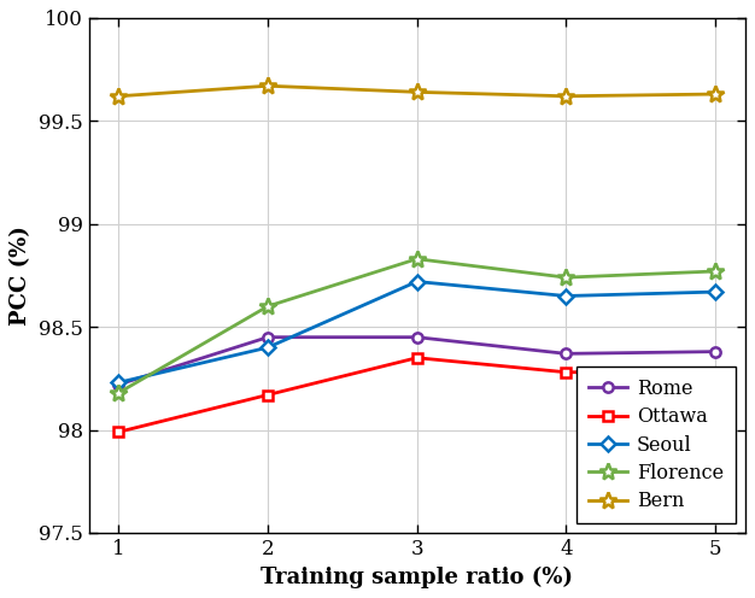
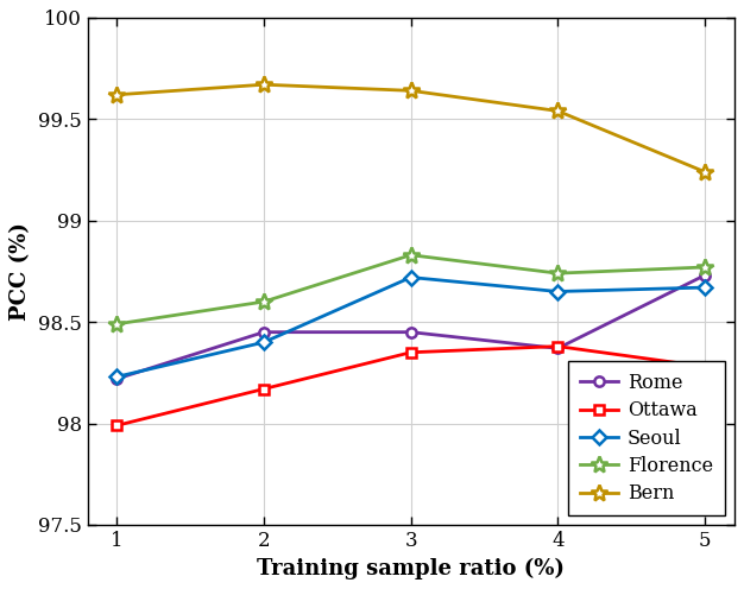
Florence/1: 98.18 -> 98.49
Ottawa/4: 98.28 -> 98.38
Bern/4: 99.62 -> 99.54
Rome/5: 98.38 -> 98.73
Bern/5: 99.63 -> 99.24
